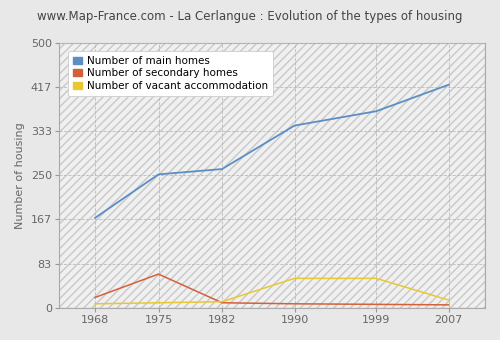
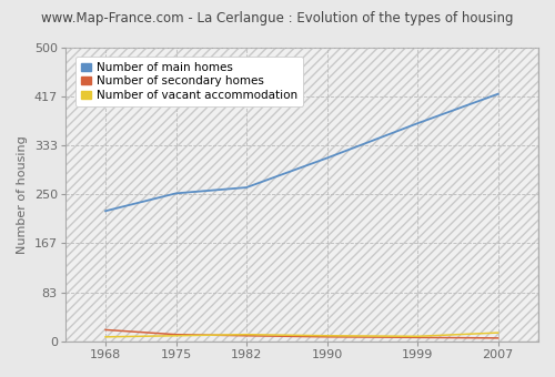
Number of main homes/1968: 170 -> 222
Number of secondary homes/1975: 64 -> 12
Number of main homes/1990: 344 -> 312
Number of vacant accommodation/1990: 56 -> 10
Number of vacant accommodation/1999: 56 -> 9
